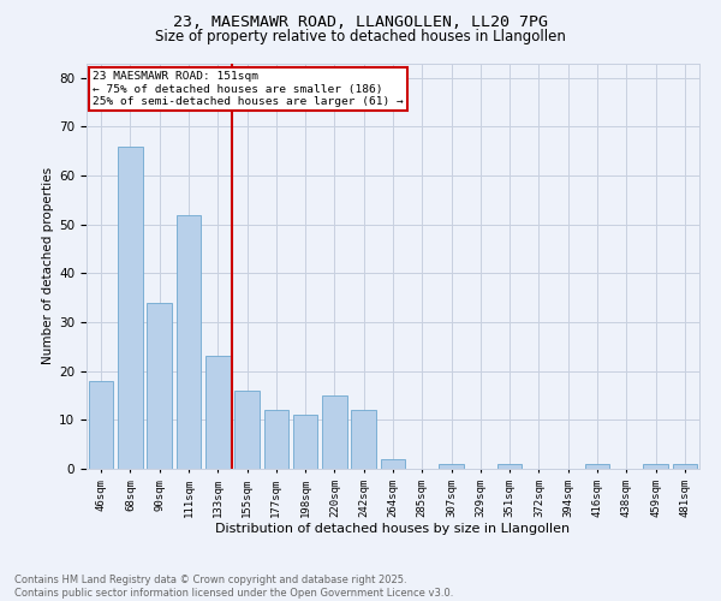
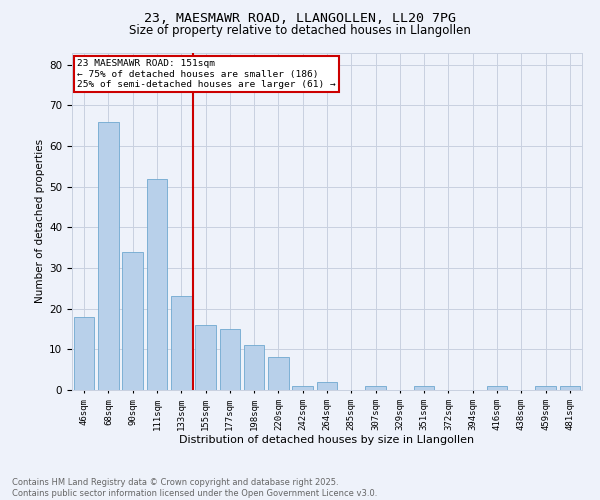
177sqm: 12 -> 15
220sqm: 15 -> 8
242sqm: 12 -> 1
